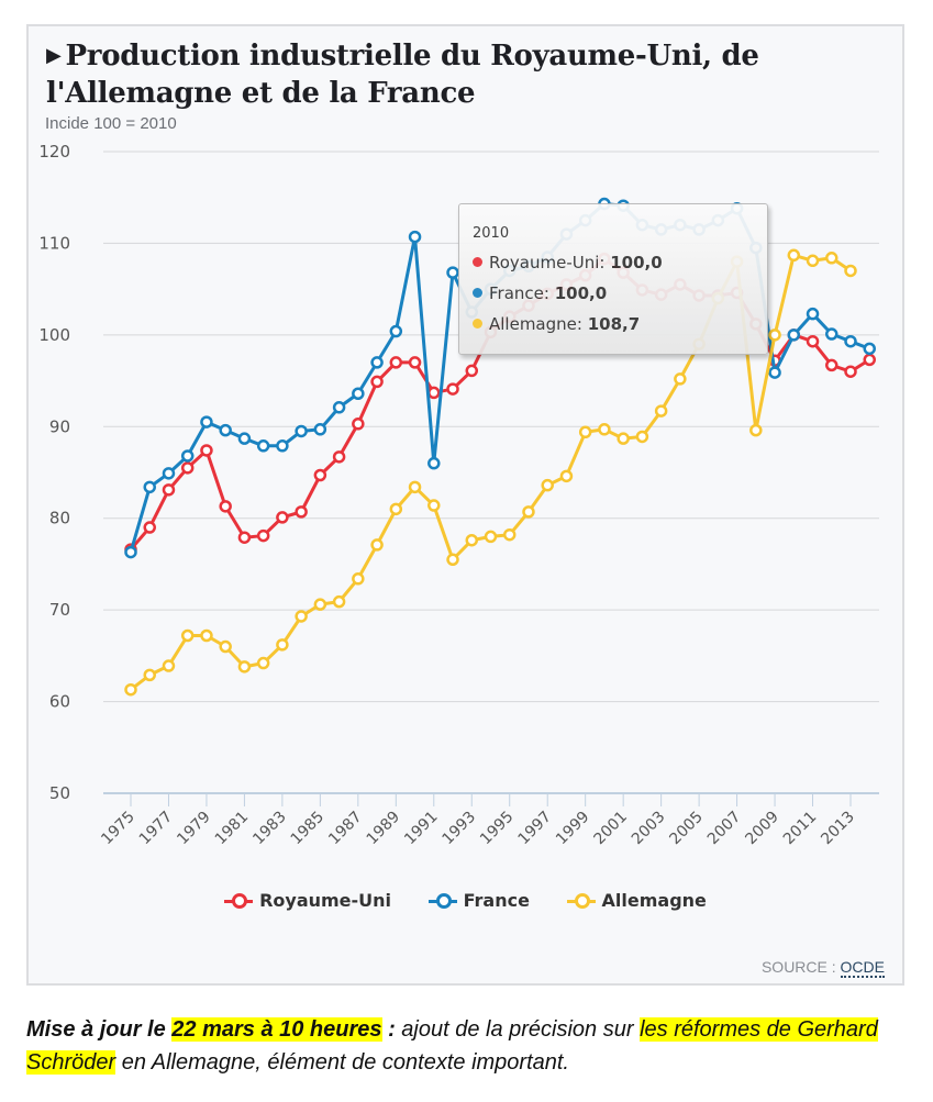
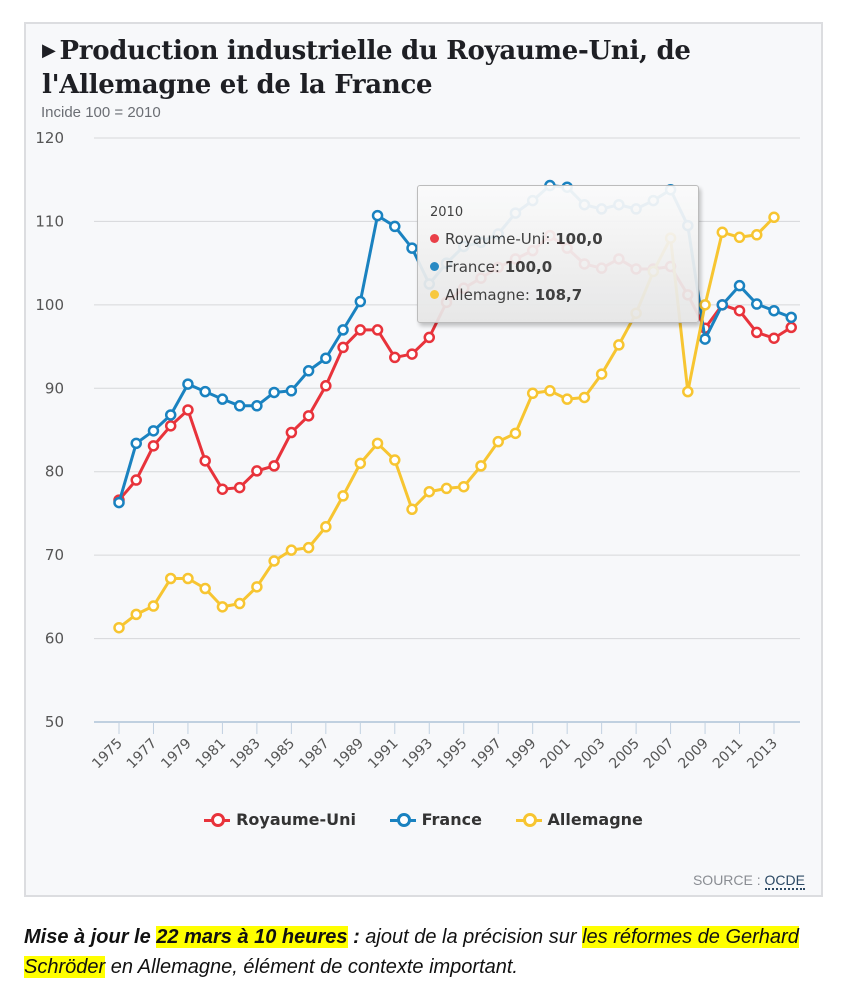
France/1991: 86 -> 109
Allemagne/2013: 107 -> 110
